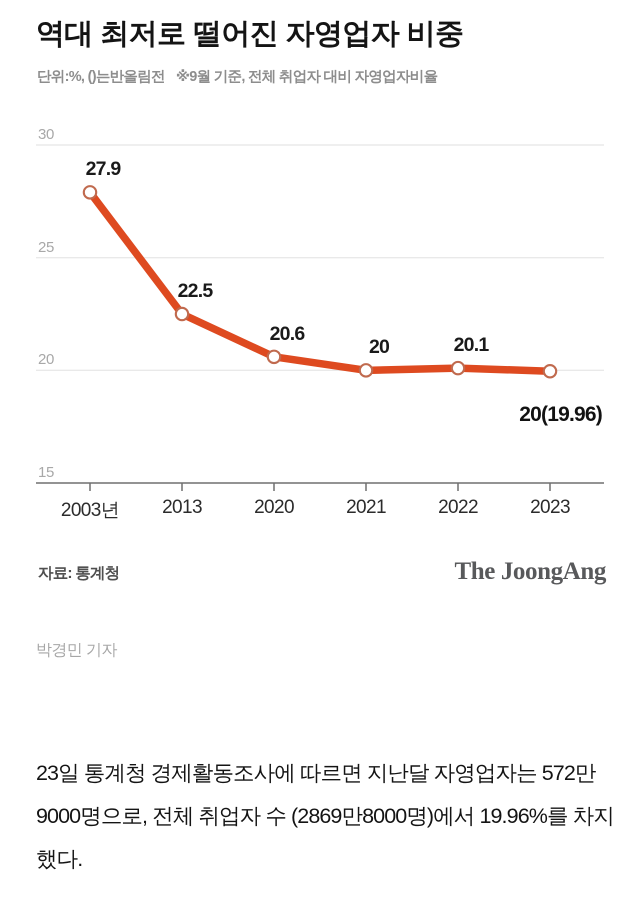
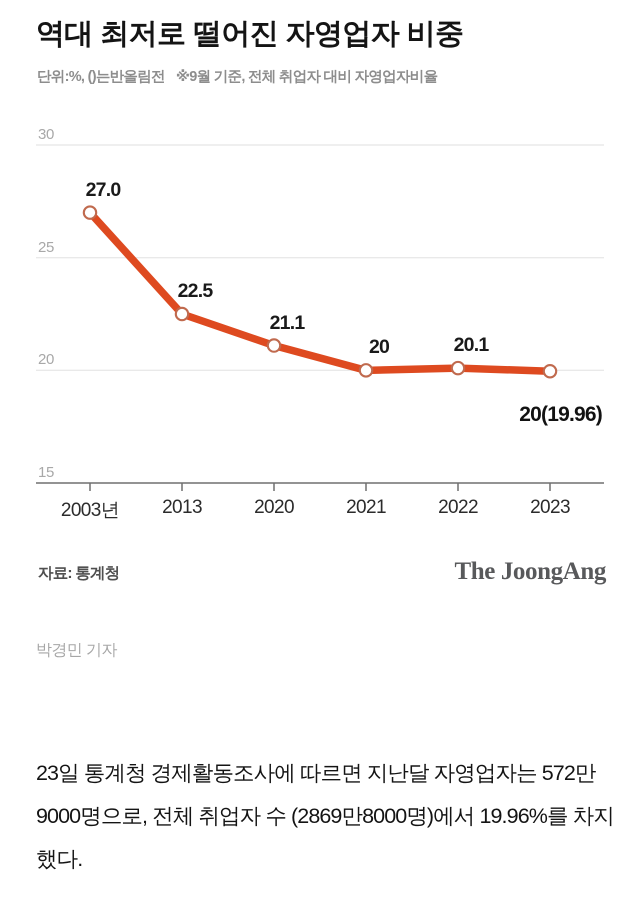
2003년: 27.9 -> 27.0
2020: 20.6 -> 21.1
